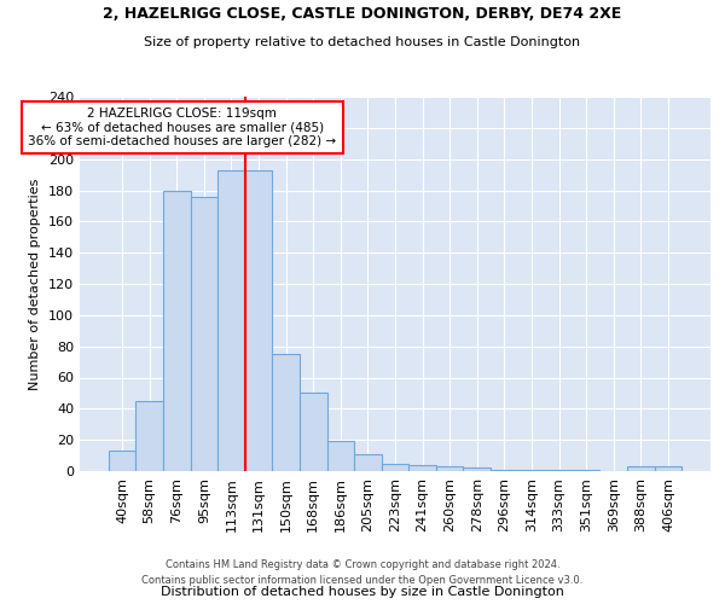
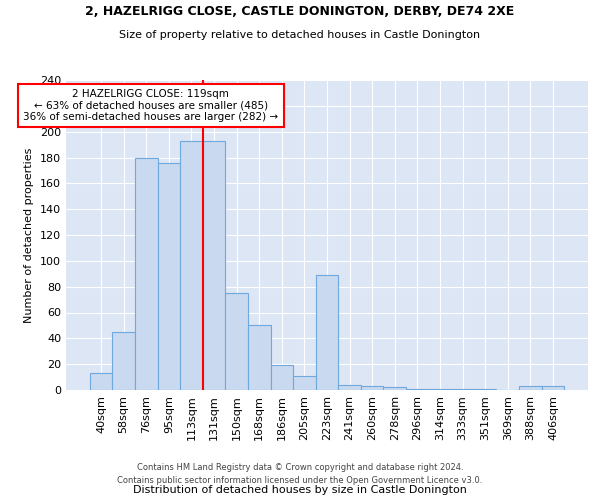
223sqm: 5 -> 89
